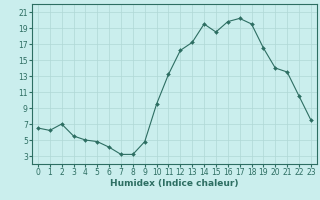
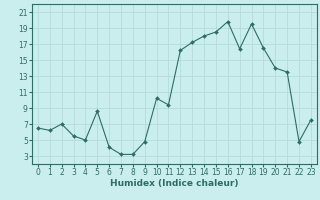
5: 4.8 -> 8.6
10: 9.5 -> 10.2
11: 13.2 -> 9.4
14: 19.5 -> 18.0
17: 20.2 -> 16.4
22: 10.5 -> 4.8
